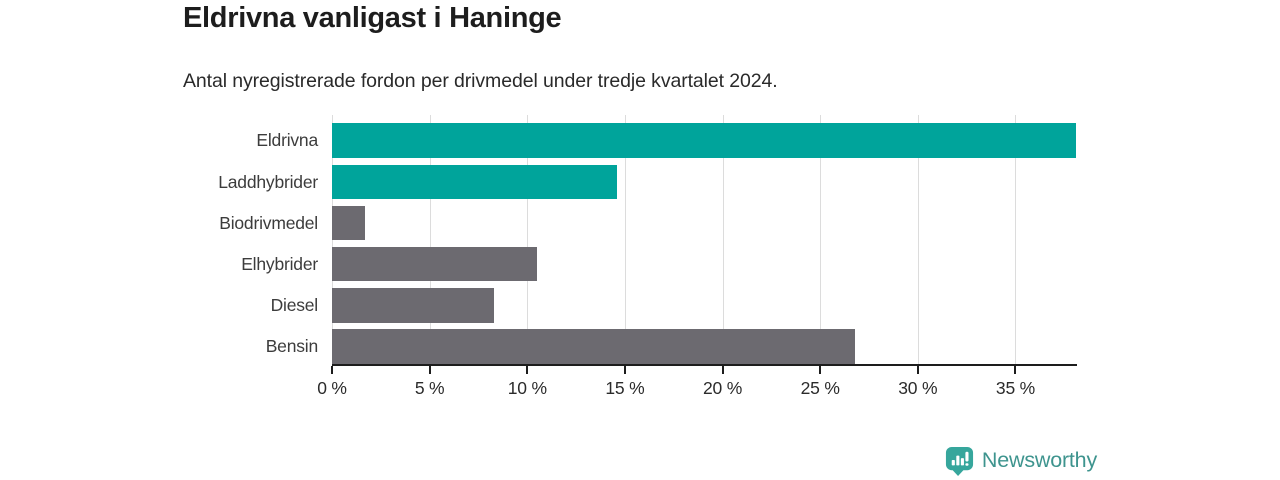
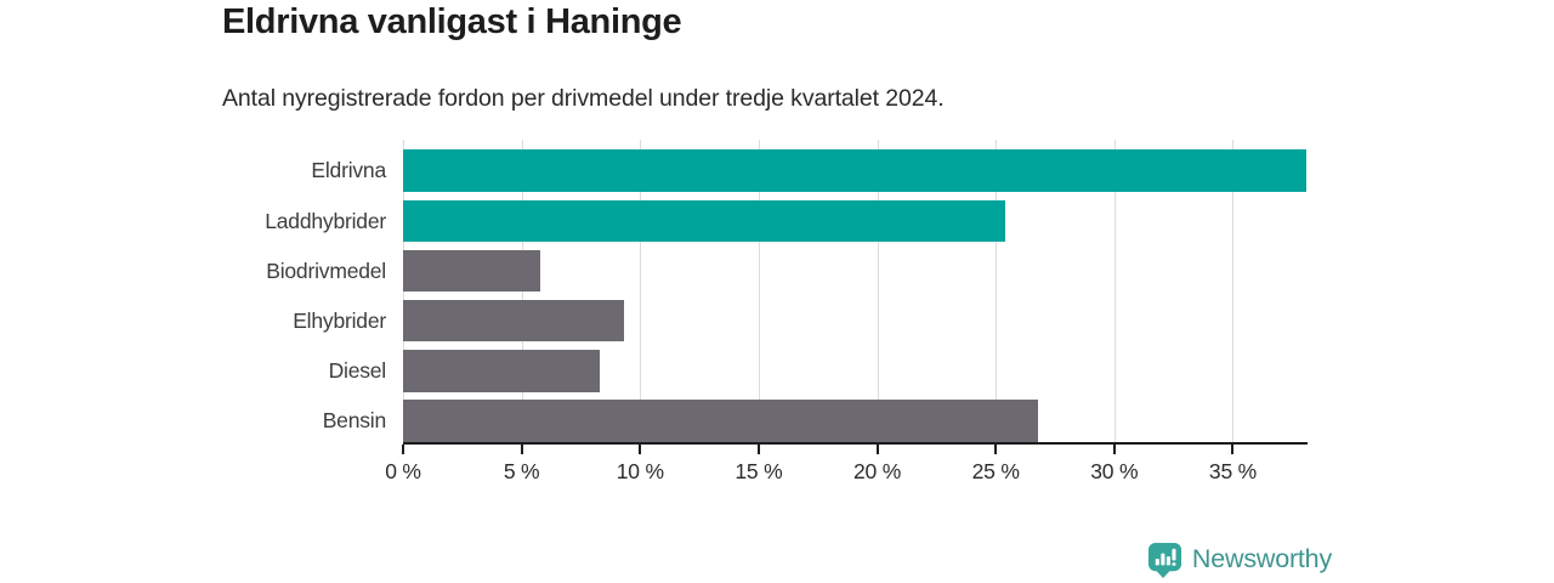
Laddhybrider: 14.6% -> 25.4%
Biodrivmedel: 1.7% -> 5.8%
Elhybrider: 10.5% -> 9.3%
